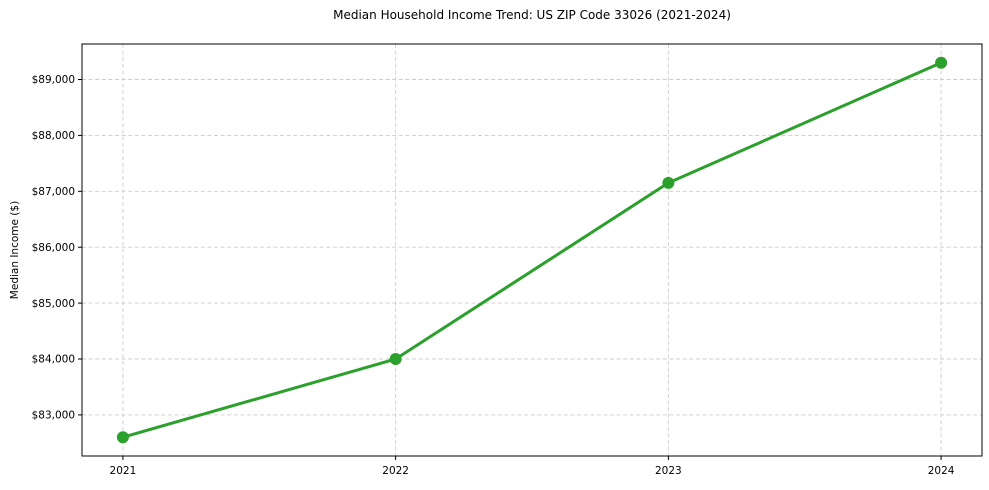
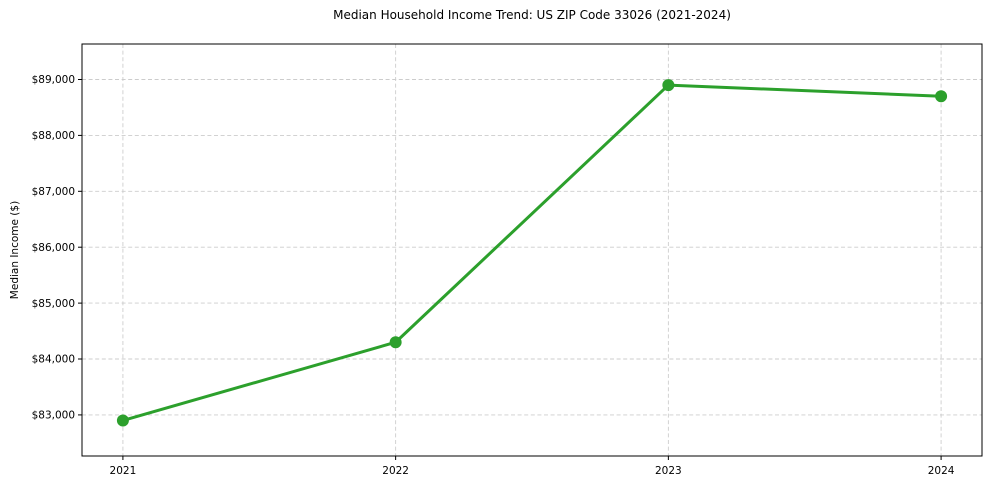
2021: $82600 -> $82900
2022: $84000 -> $84300
2023: $87200 -> $88900
2024: $89300 -> $88700
